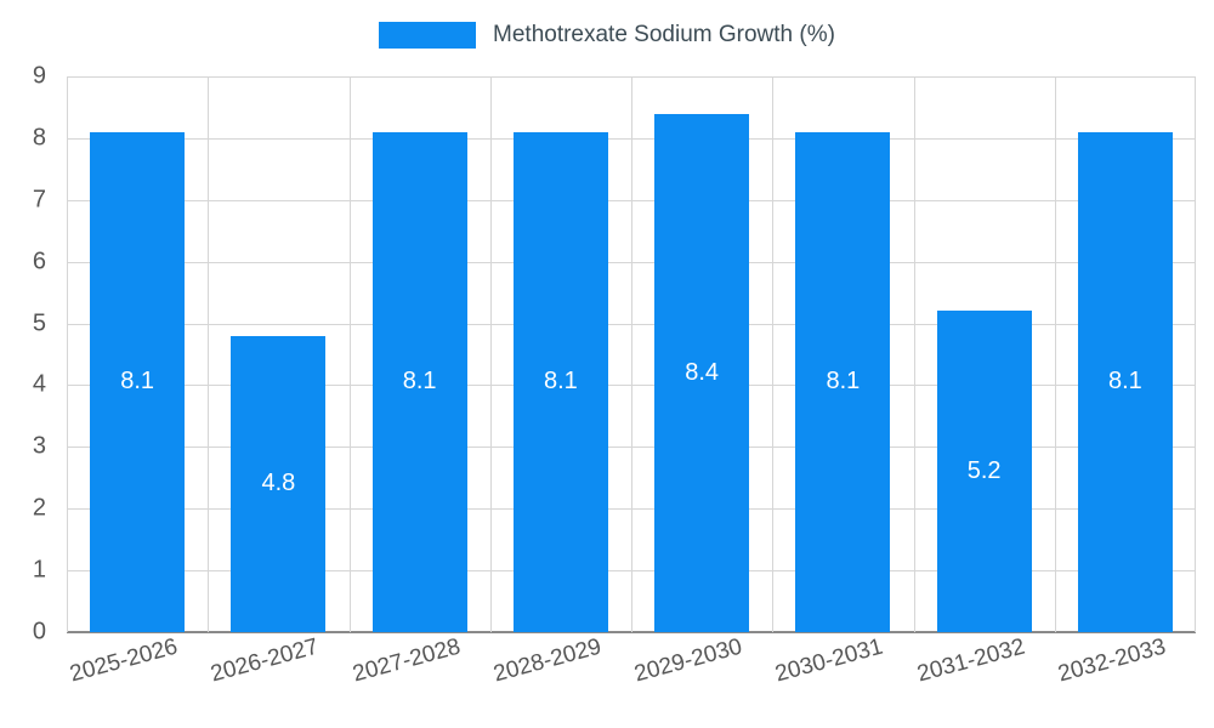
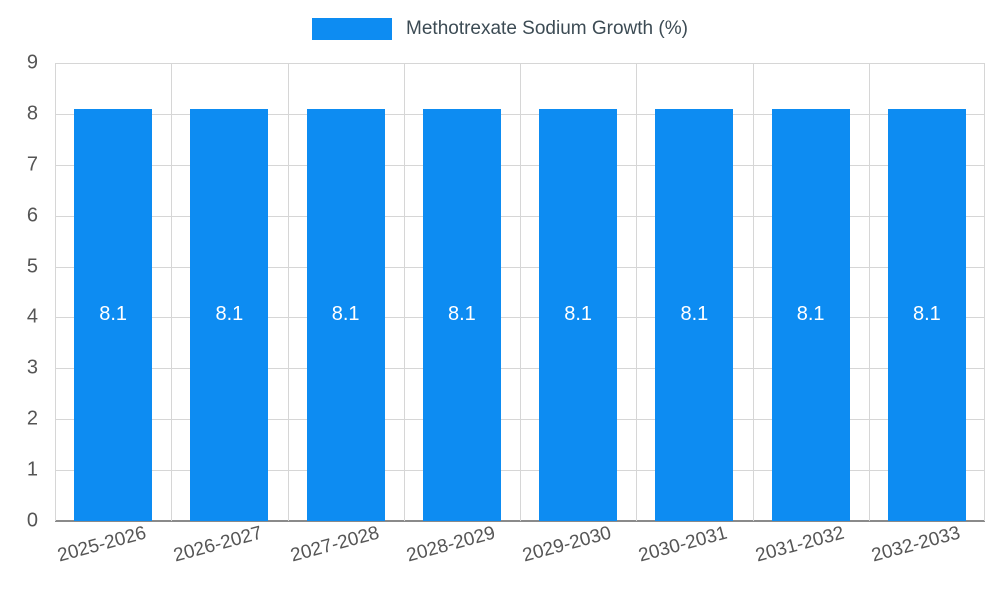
2026-2027: 4.8 -> 8.1
2029-2030: 8.4 -> 8.1
2031-2032: 5.2 -> 8.1
